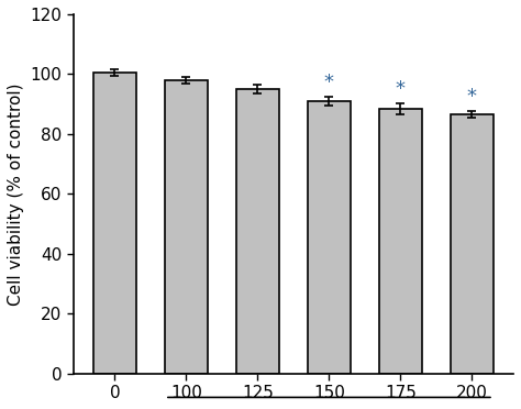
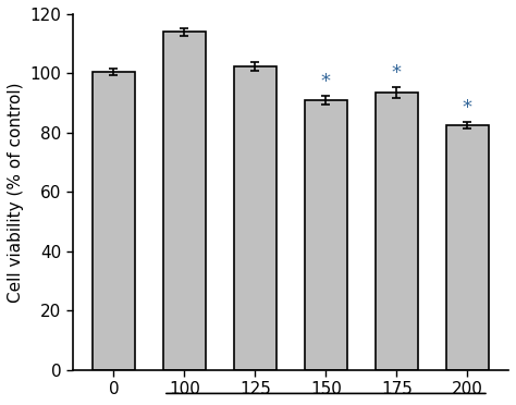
100: 98.0 -> 114.0
125: 95.0 -> 102.5
175: 88.5 -> 93.5
200: 86.5 -> 82.5
